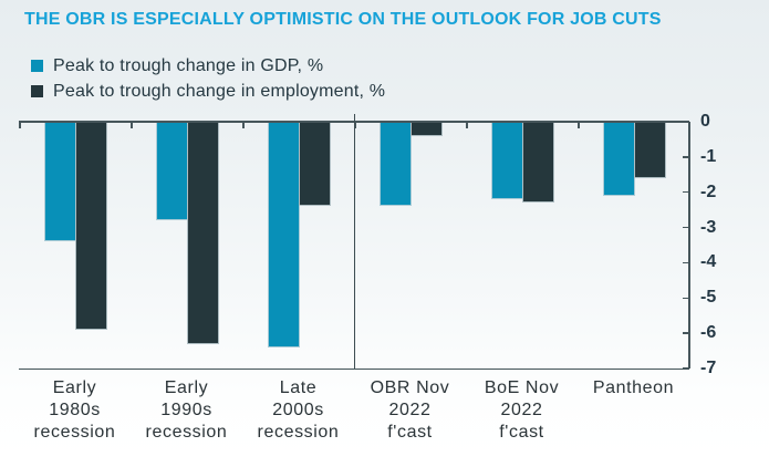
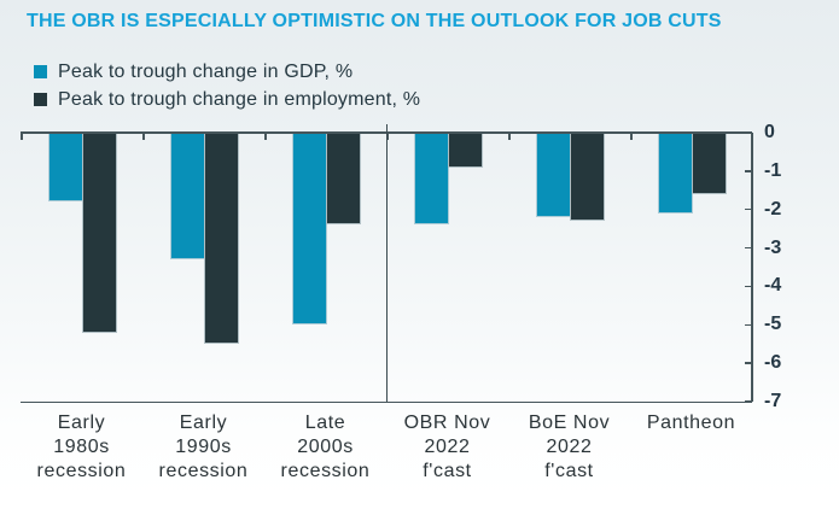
Peak to trough change in GDP, %/Early 1980s recession: -3.4 -> -1.8
Peak to trough change in employment, %/Early 1980s recession: -5.9 -> -5.2
Peak to trough change in GDP, %/Early 1990s recession: -2.8 -> -3.3
Peak to trough change in employment, %/Early 1990s recession: -6.3 -> -5.5
Peak to trough change in GDP, %/Late 2000s recession: -6.4 -> -5.0
Peak to trough change in employment, %/OBR Nov 2022 f'cast: -0.4 -> -0.9
